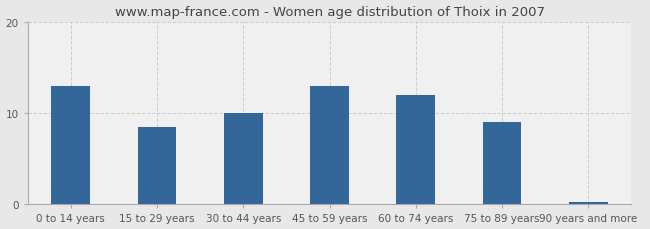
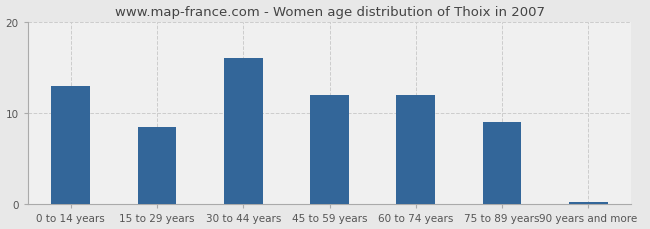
30 to 44 years: 10.0 -> 16.0
45 to 59 years: 13.0 -> 12.0
